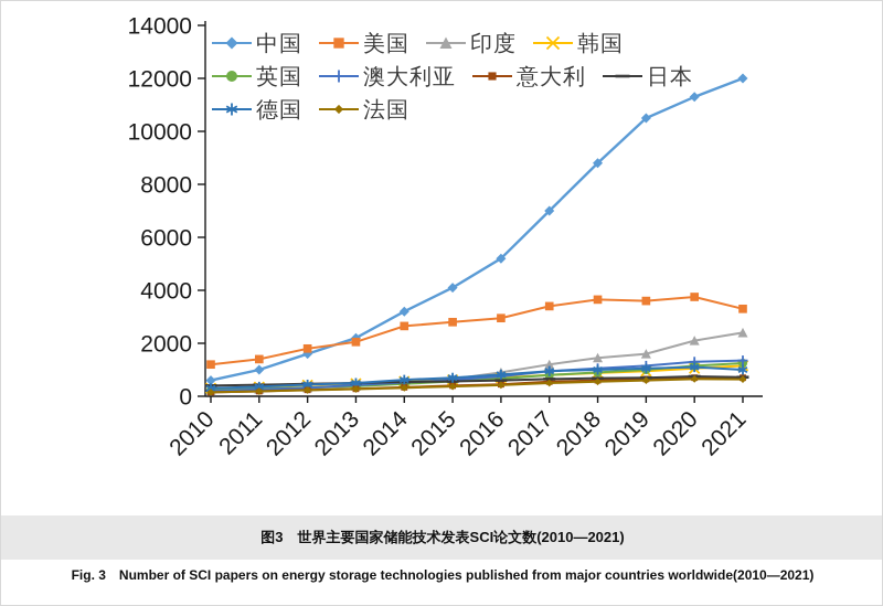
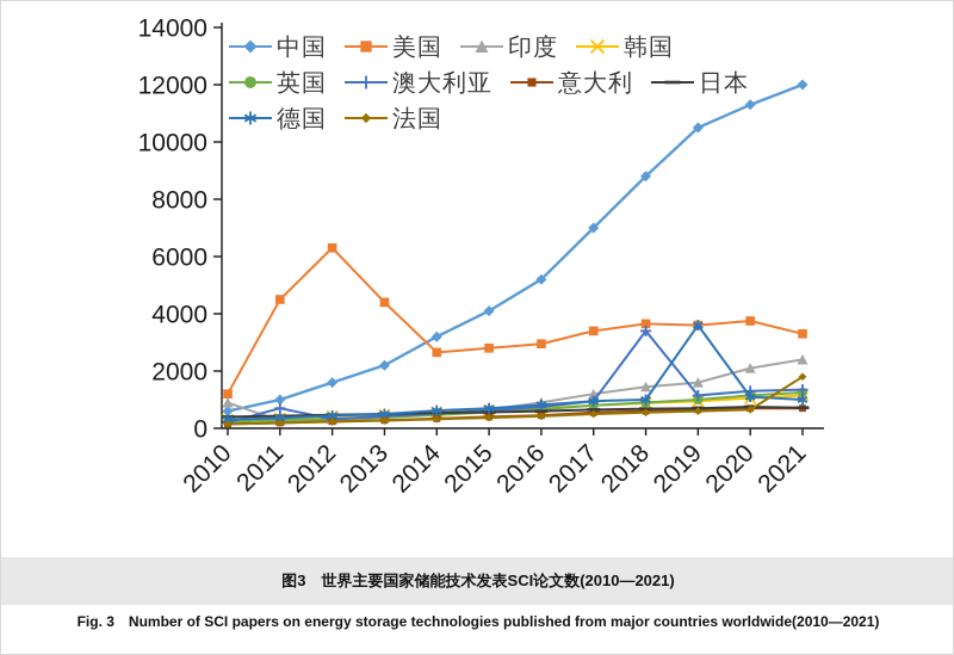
印度/2010: 200 -> 900
美国/2011: 1400 -> 4500
澳大利亚/2011: 300 -> 700
美国/2012: 1800 -> 6300
美国/2013: 2000 -> 4400
澳大利亚/2018: 1000 -> 3400
德国/2019: 1000 -> 3600
法国/2021: 600 -> 1800
